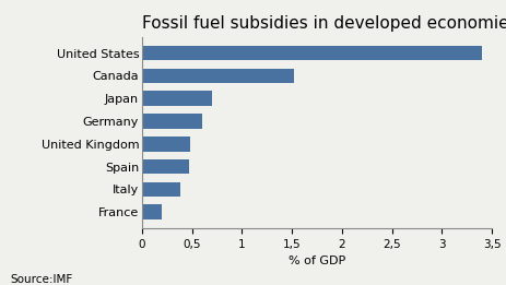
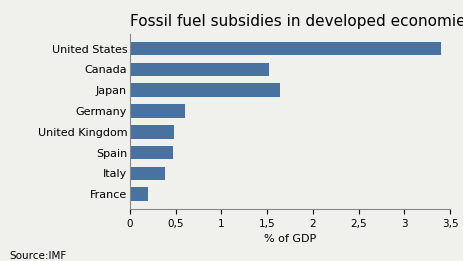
Japan: 0,70 -> 1,64
